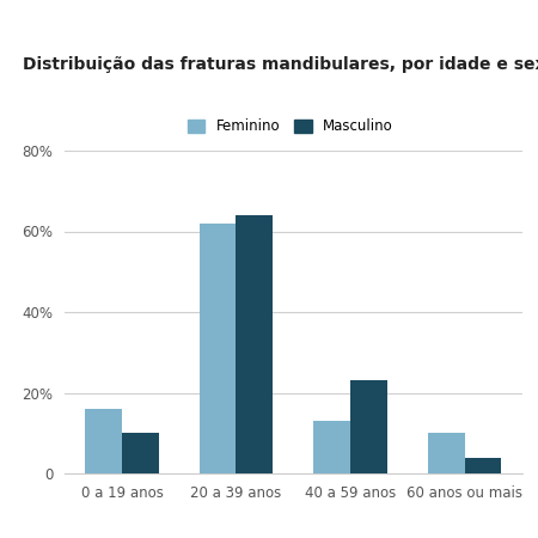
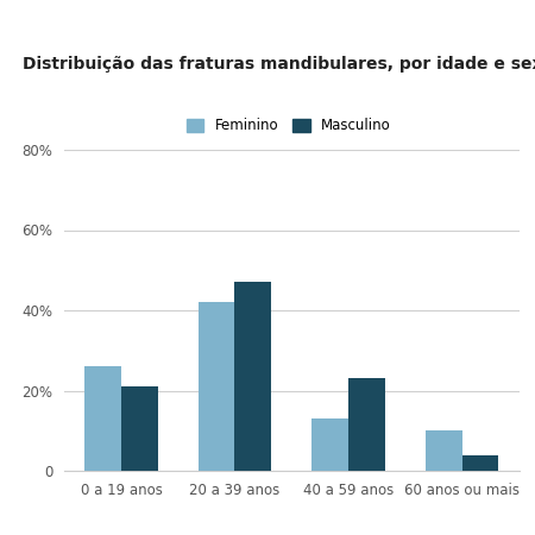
Feminino/0 a 19 anos: 16% -> 26%
Masculino/0 a 19 anos: 10% -> 21%
Feminino/20 a 39 anos: 62% -> 42%
Masculino/20 a 39 anos: 64% -> 47%
